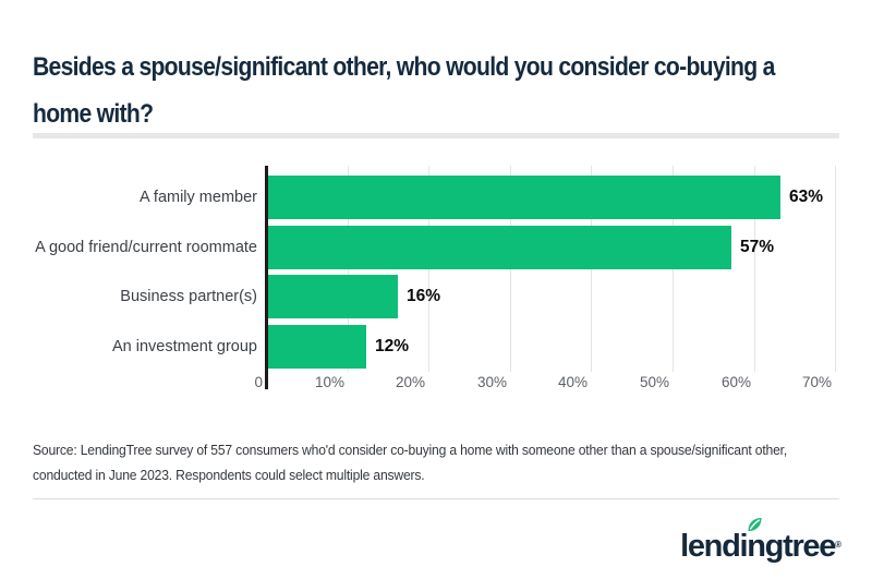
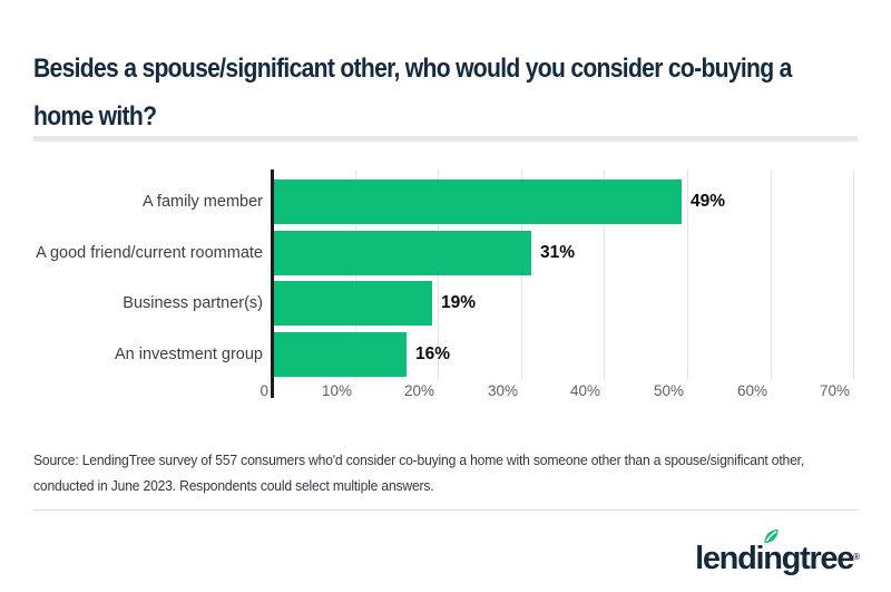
A family member: 63% -> 49%
A good friend/current roommate: 57% -> 31%
Business partner(s): 16% -> 19%
An investment group: 12% -> 16%
